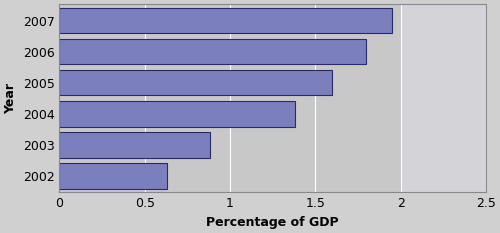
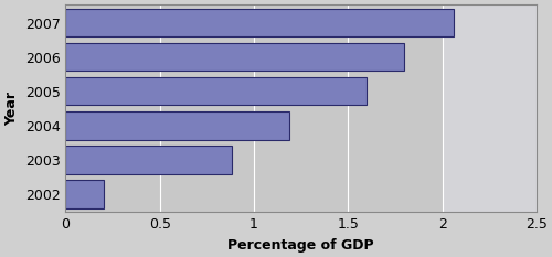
2007: 1.95 -> 2.06
2004: 1.38 -> 1.19
2002: 0.63 -> 0.20
